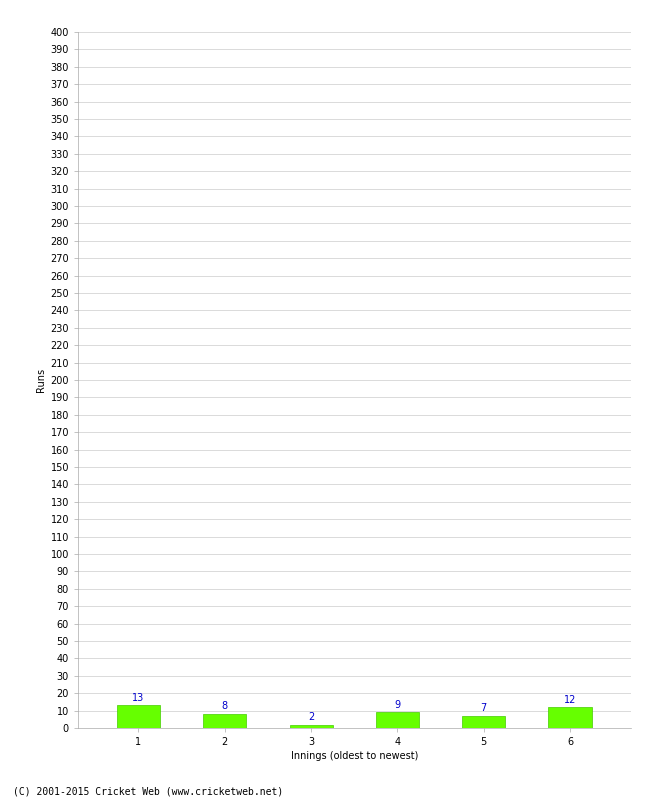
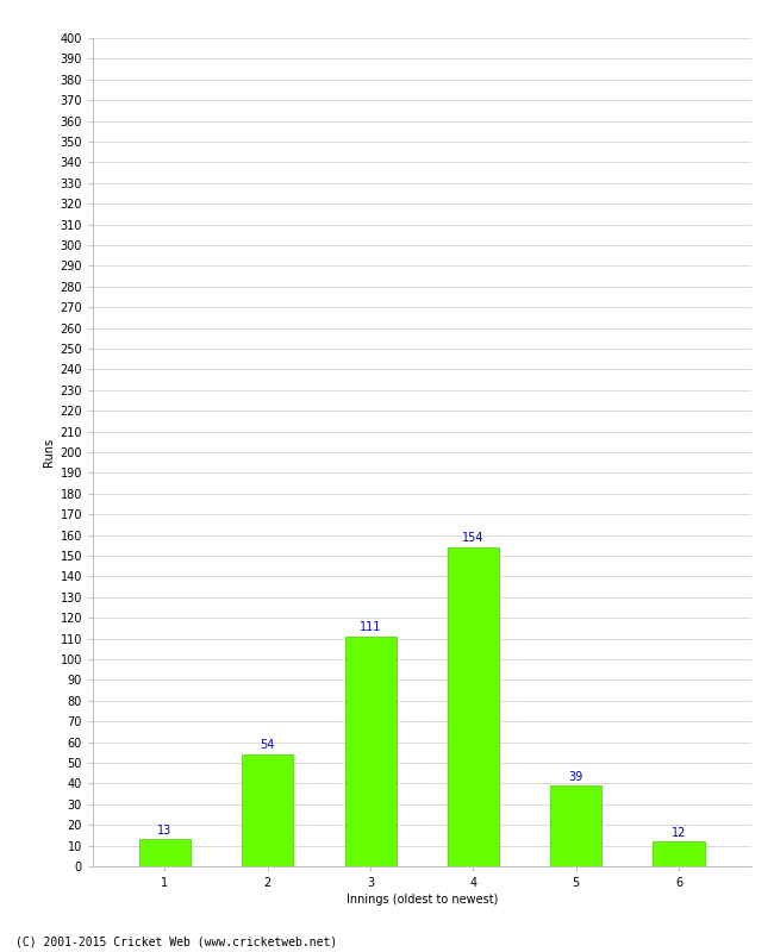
2: 8 -> 54
3: 2 -> 111
4: 9 -> 154
5: 7 -> 39
